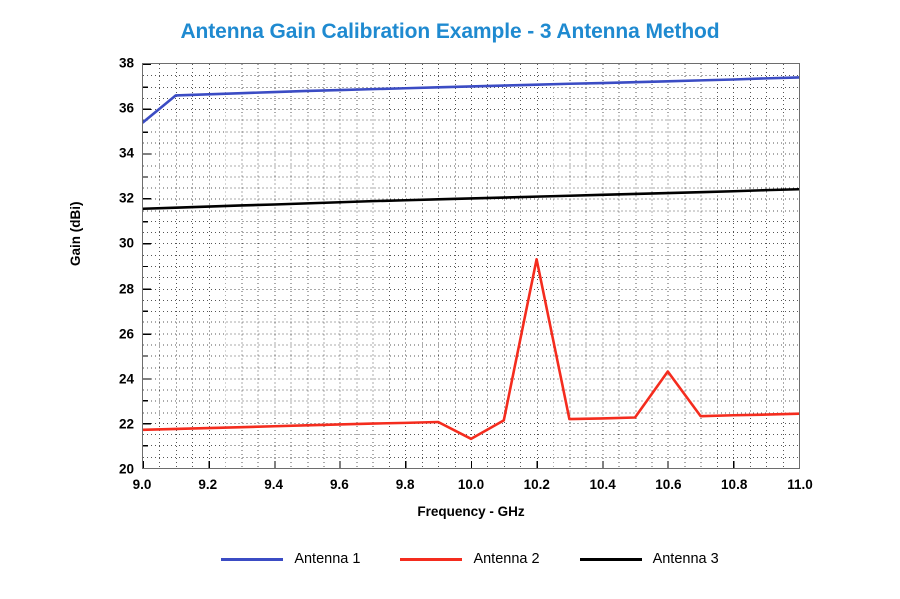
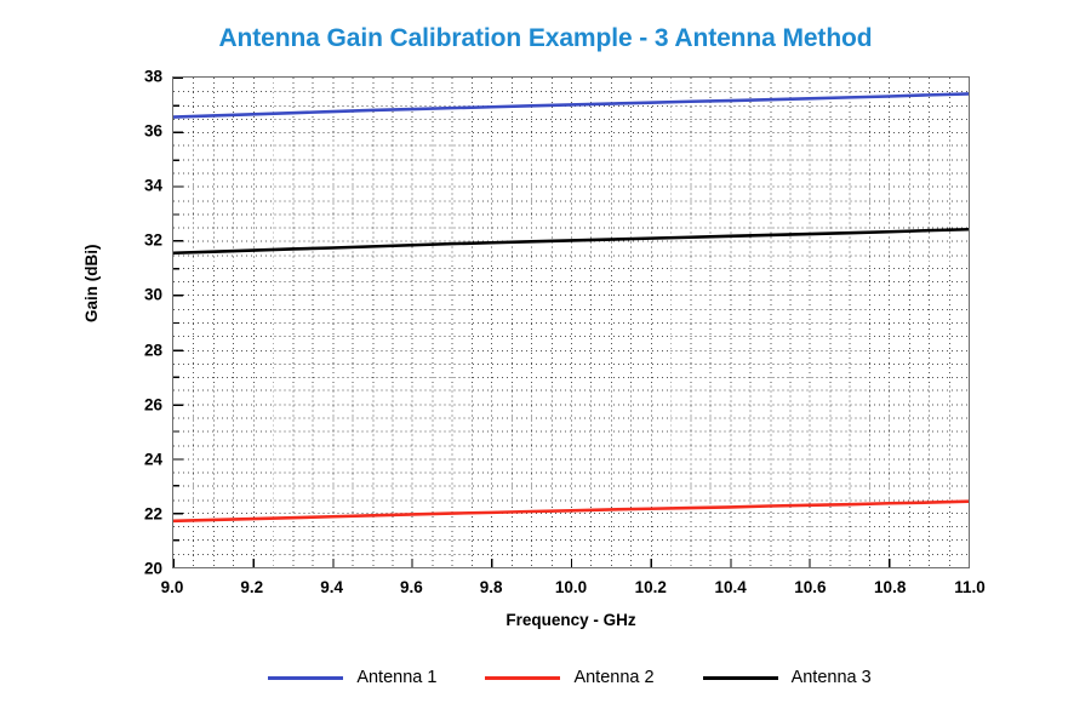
Antenna 1/9.0: 35.4 -> 36.5
Antenna 2/10.0: 21.3 -> 22.1
Antenna 2/10.2: 29.3 -> 22.1
Antenna 2/10.6: 24.3 -> 22.3
